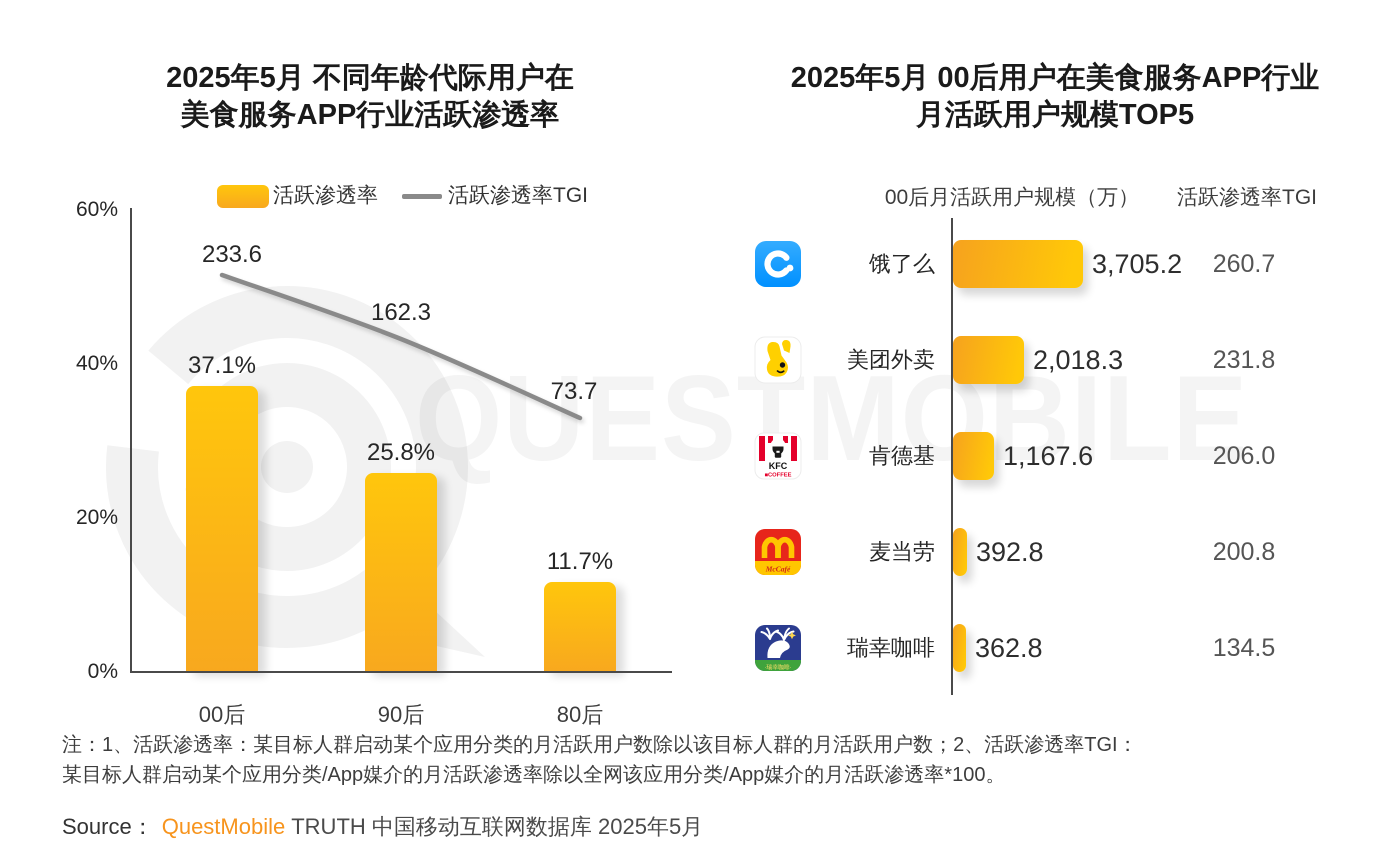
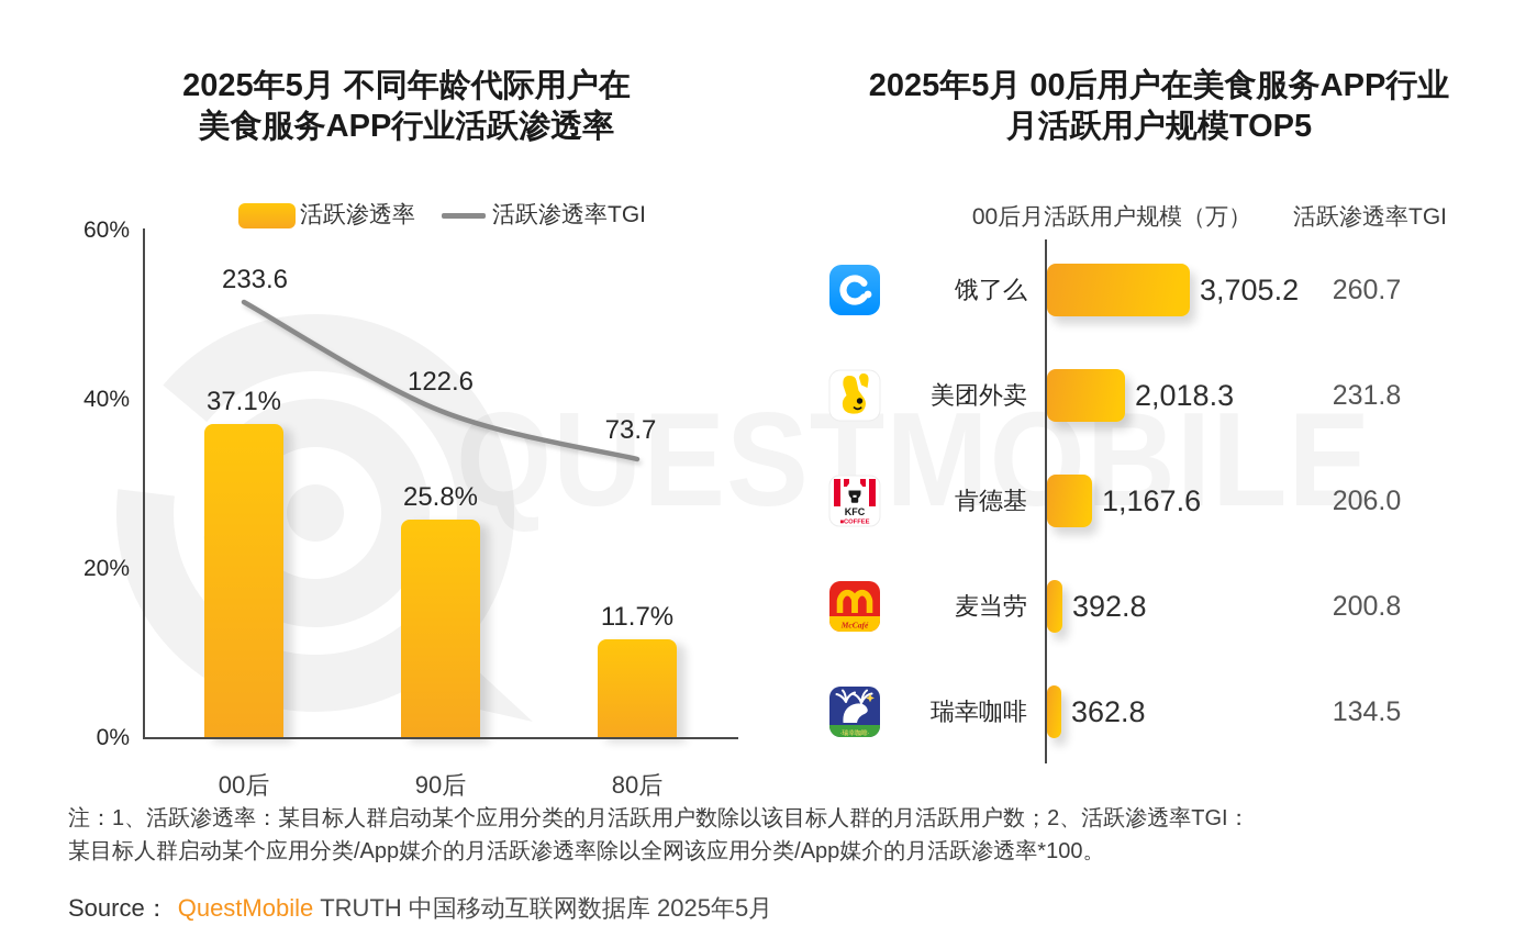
2025年5月 不同年龄代际用户在美食服务APP行业活跃渗透率/活跃渗透率TGI/90后: 162.3 -> 122.6
